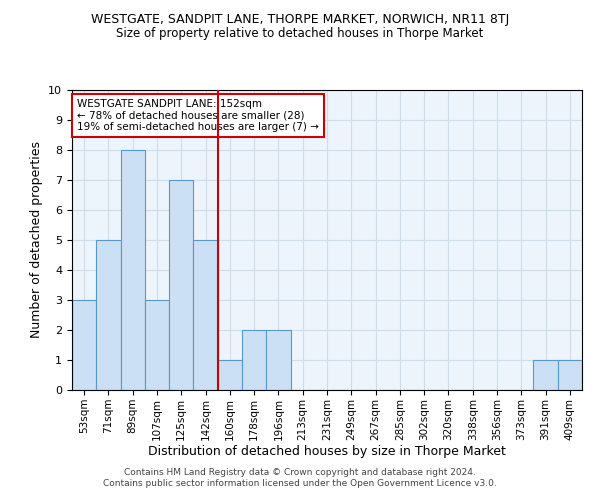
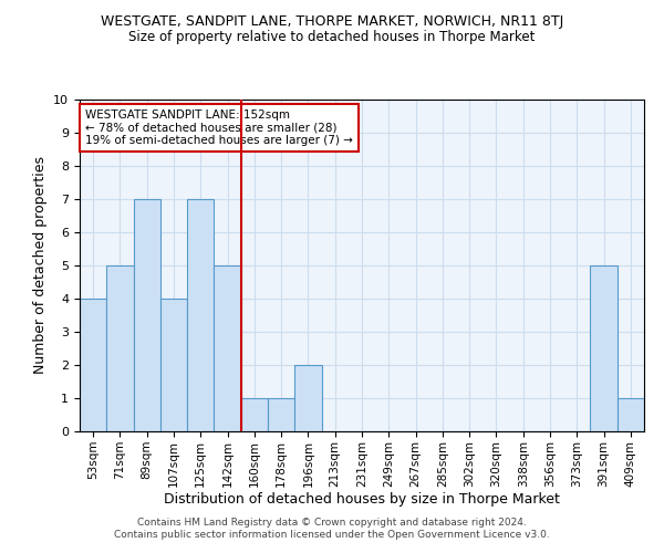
53sqm: 3 -> 4
89sqm: 8 -> 7
107sqm: 3 -> 4
178sqm: 2 -> 1
391sqm: 1 -> 5
